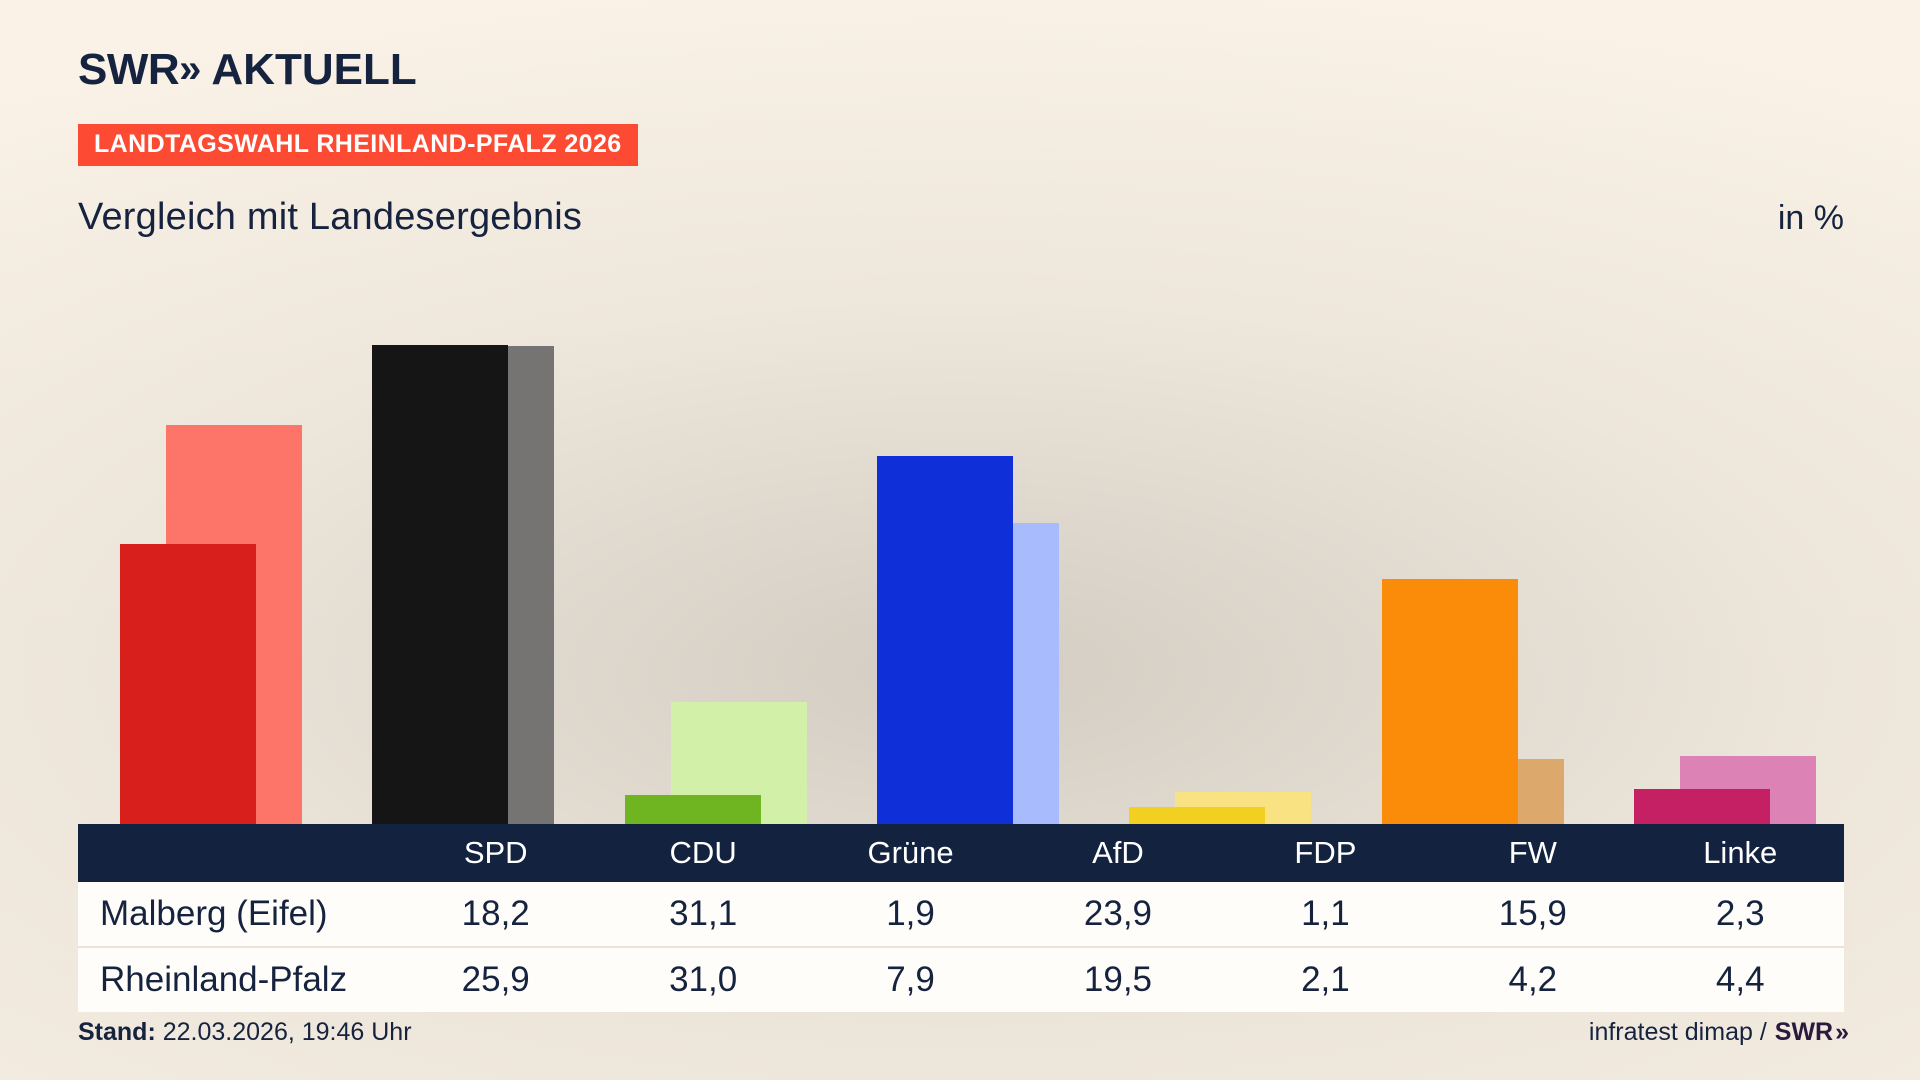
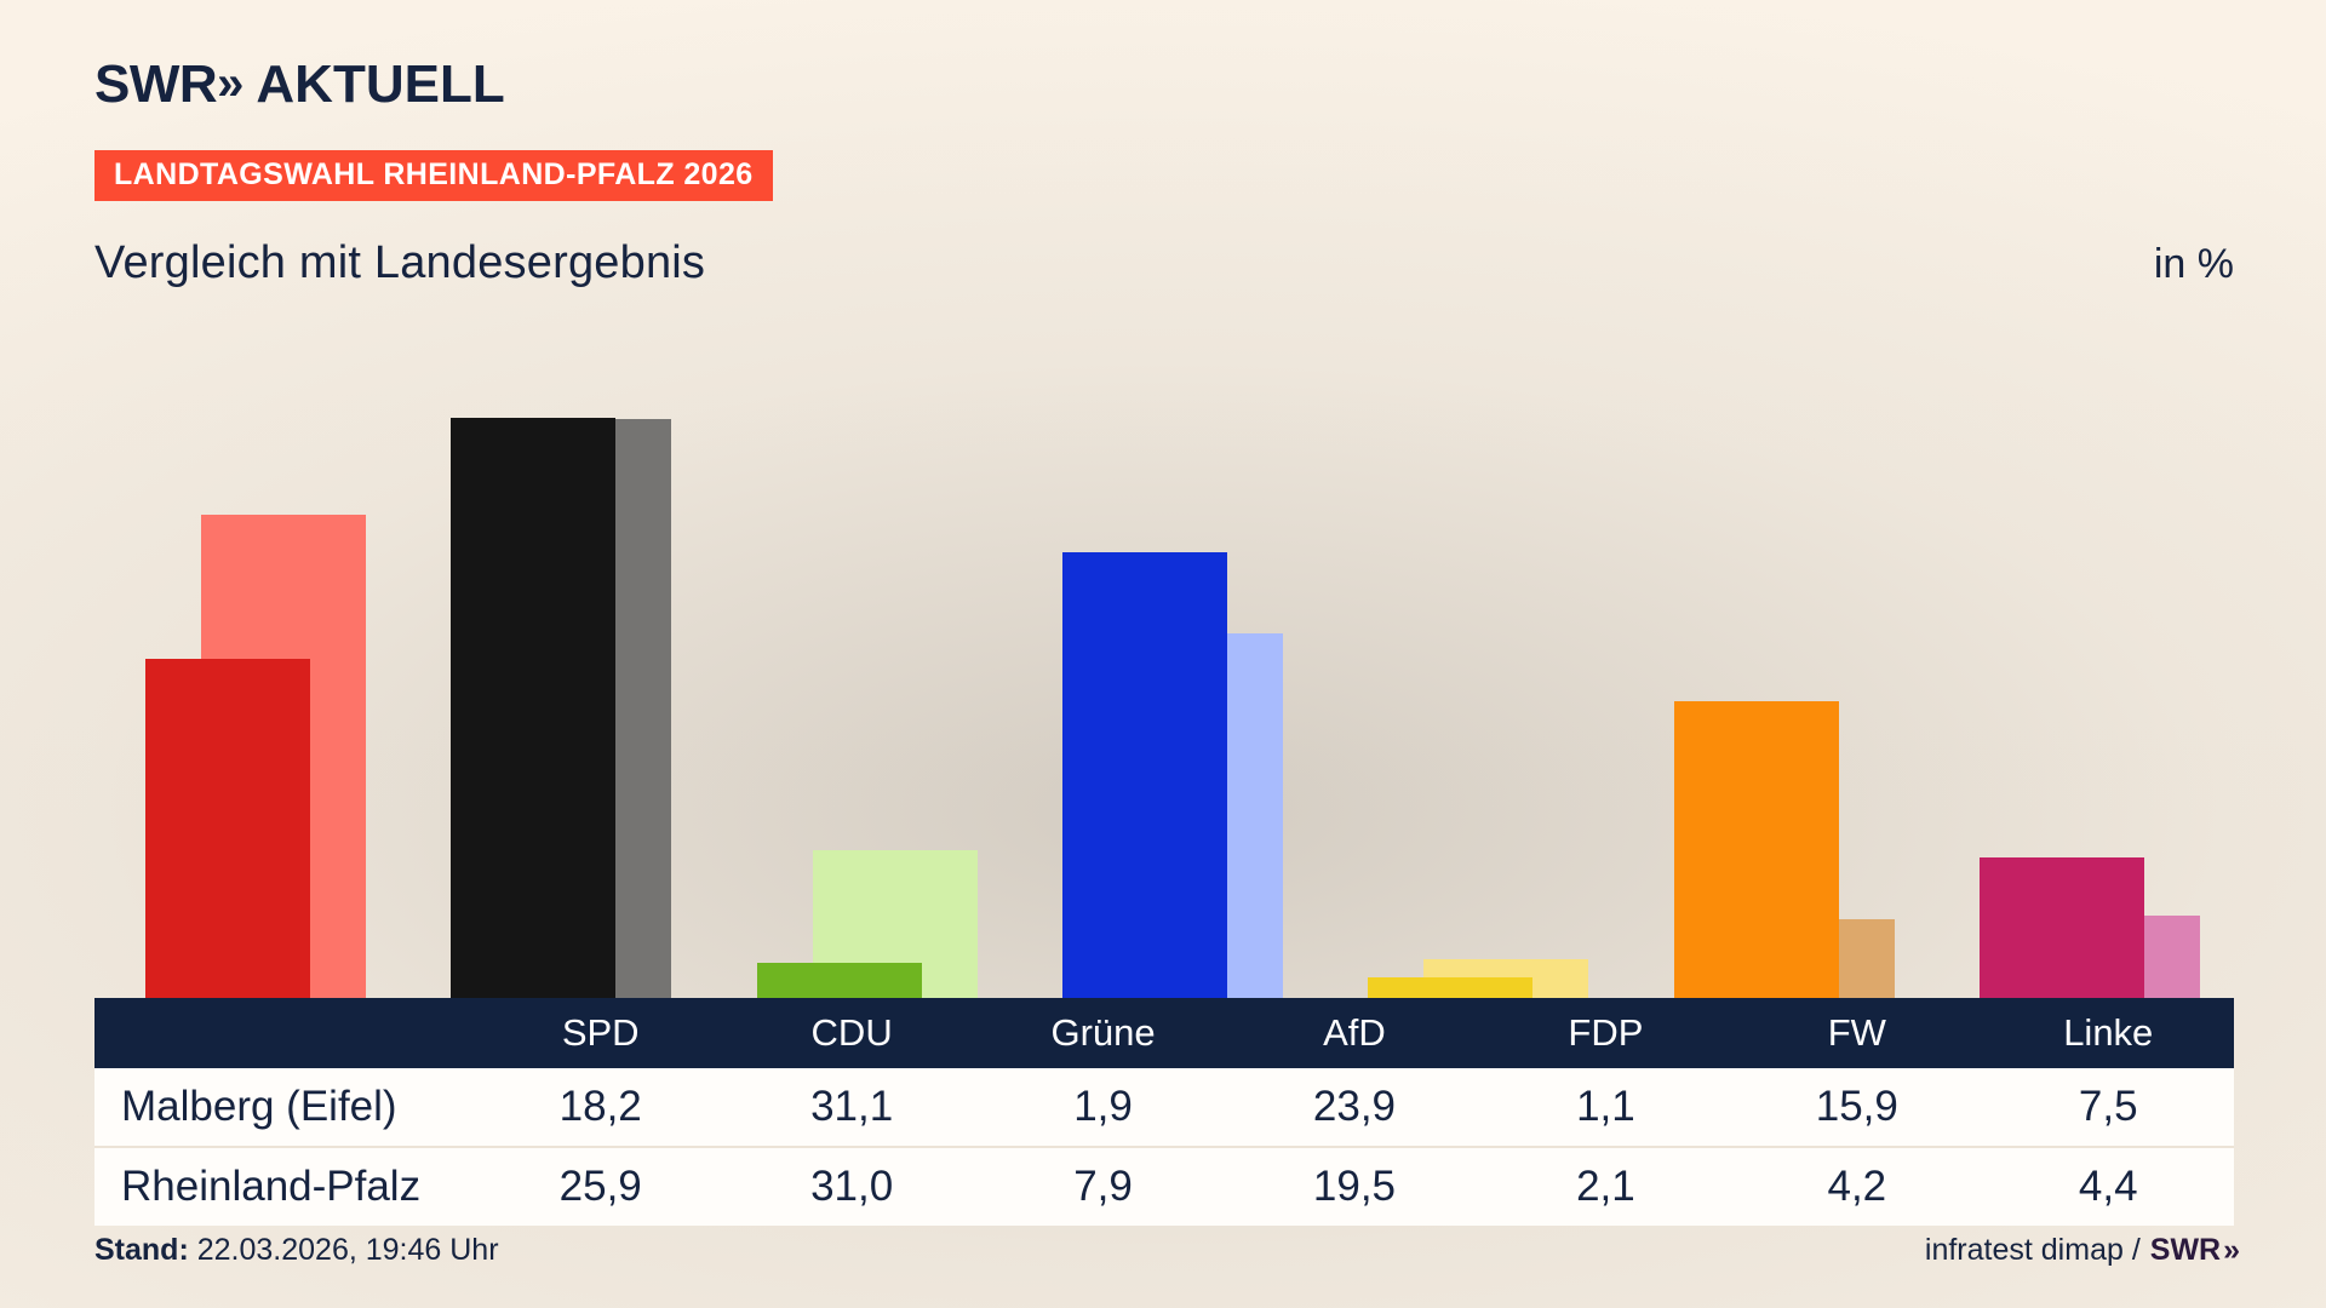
Malberg (Eifel)/Linke: 2,3 -> 7,5
